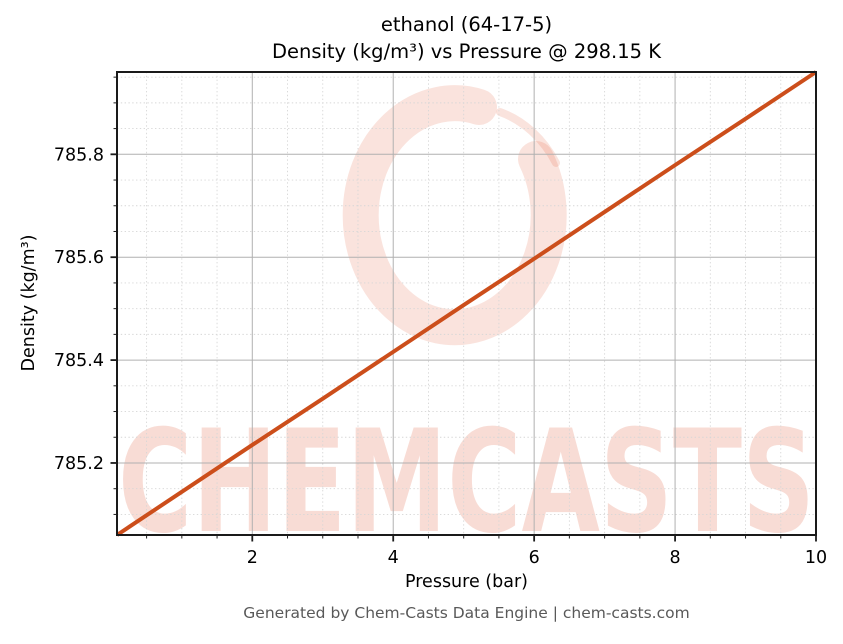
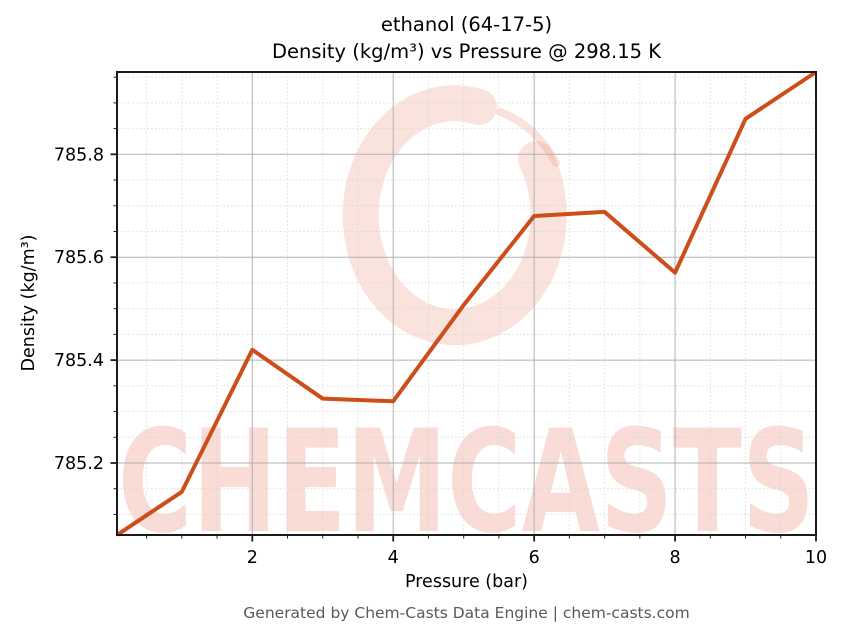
2: 785.24 -> 785.42
4: 785.42 -> 785.32
6: 785.60 -> 785.68
8: 785.78 -> 785.57
